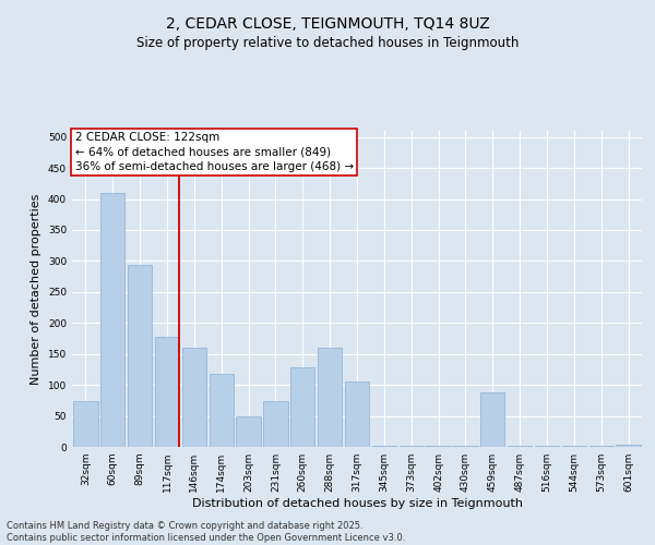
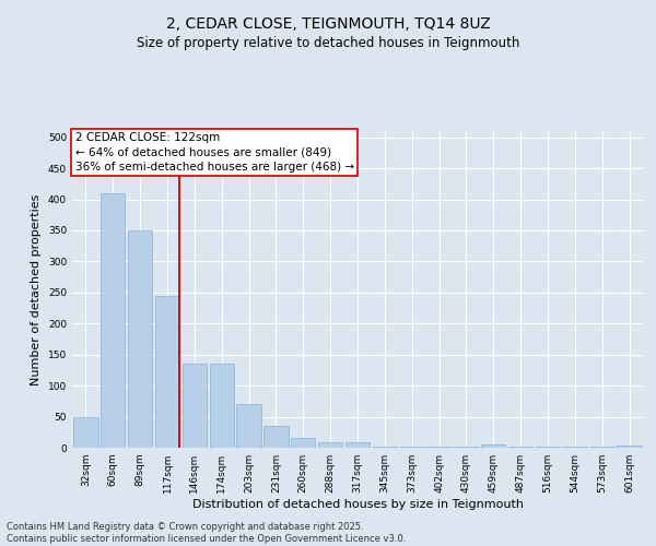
32sqm: 74 -> 50
89sqm: 294 -> 350
117sqm: 178 -> 245
146sqm: 160 -> 135
174sqm: 118 -> 135
203sqm: 50 -> 70
231sqm: 74 -> 35
260sqm: 128 -> 15
288sqm: 160 -> 8
317sqm: 106 -> 8
459sqm: 88 -> 5
